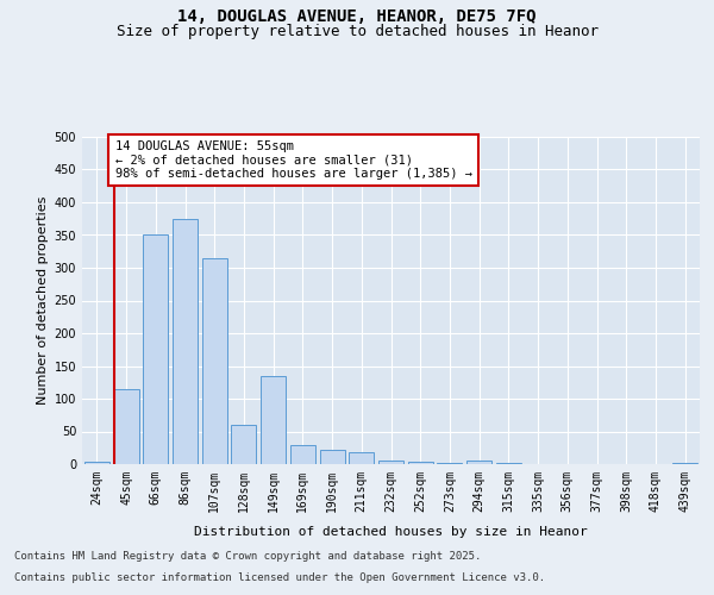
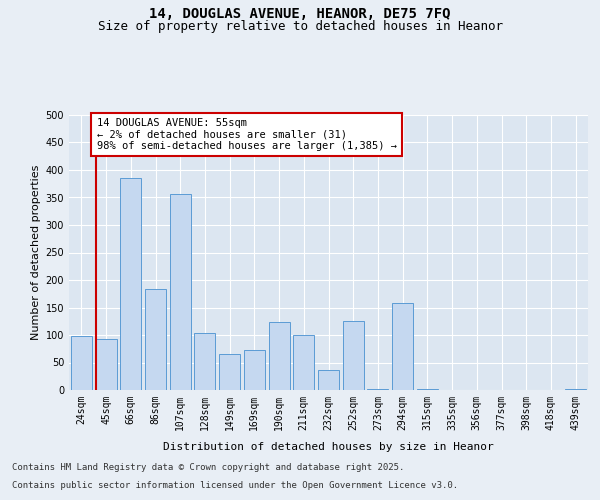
24sqm: 3 -> 98
45sqm: 115 -> 92
66sqm: 350 -> 386
86sqm: 375 -> 184
107sqm: 315 -> 356
128sqm: 60 -> 104
149sqm: 135 -> 66
169sqm: 30 -> 72
190sqm: 22 -> 124
211sqm: 18 -> 100
232sqm: 6 -> 36
252sqm: 3 -> 126
294sqm: 5 -> 158
